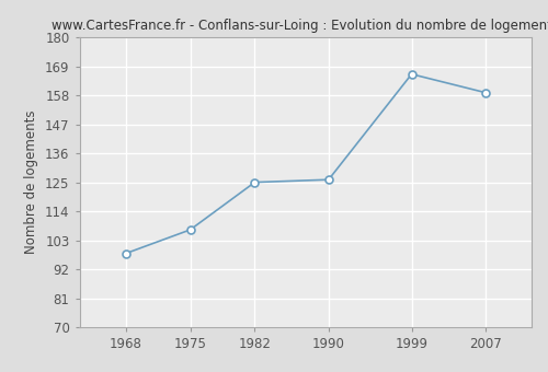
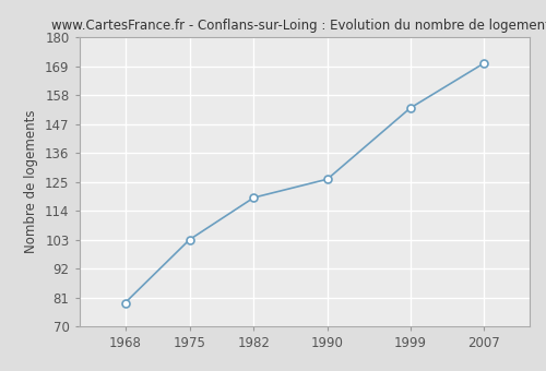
1968: 98 -> 79
1975: 107 -> 103
1982: 125 -> 119
1999: 166 -> 153
2007: 159 -> 170
